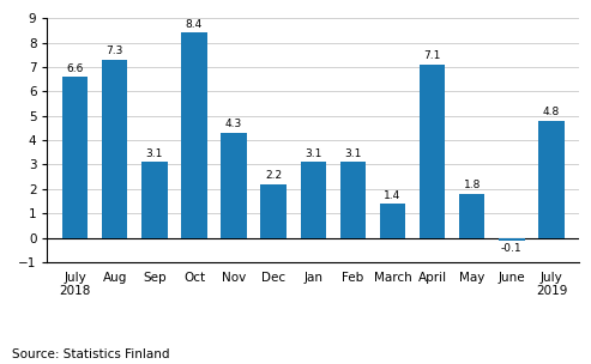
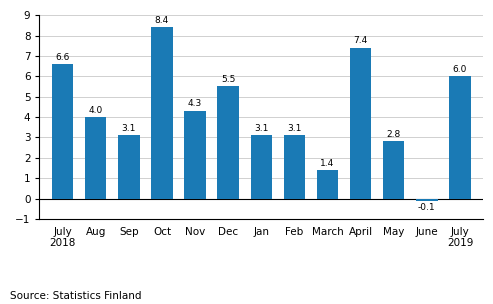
Aug: 7.3 -> 4.0
Dec: 2.2 -> 5.5
April: 7.1 -> 7.4
May: 1.8 -> 2.8
July 2019: 4.8 -> 6.0
